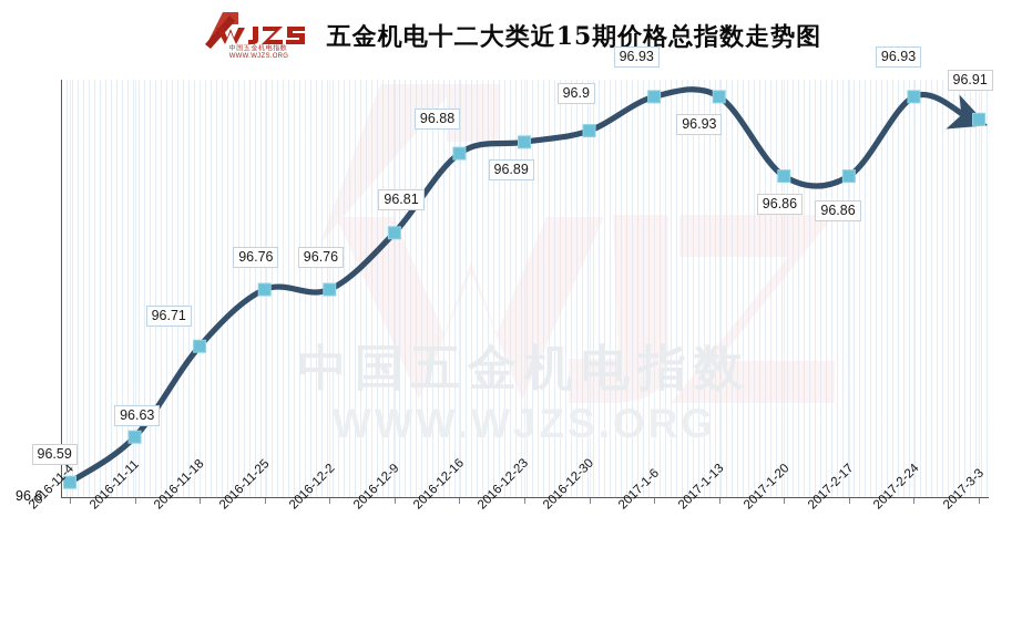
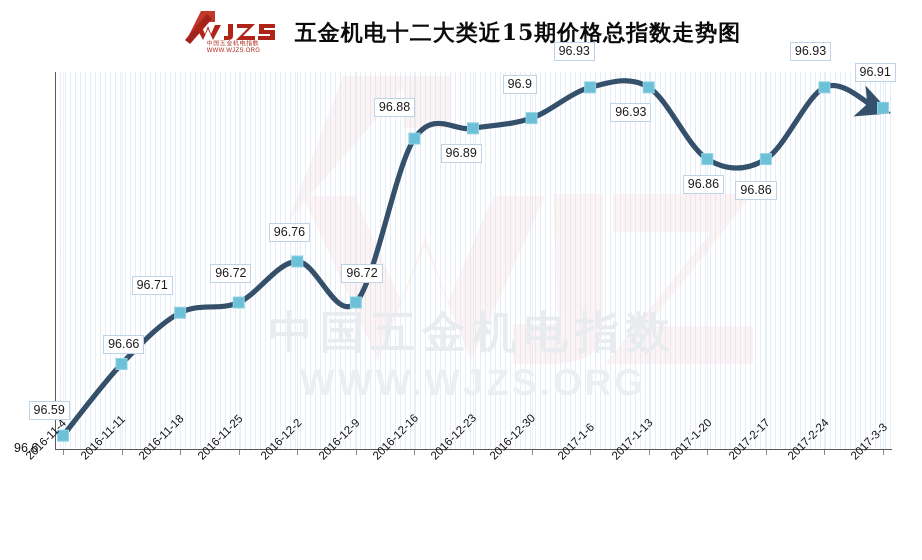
2016-11-11: 96.63 -> 96.66
2016-11-25: 96.76 -> 96.72
2016-12-9: 96.81 -> 96.72
